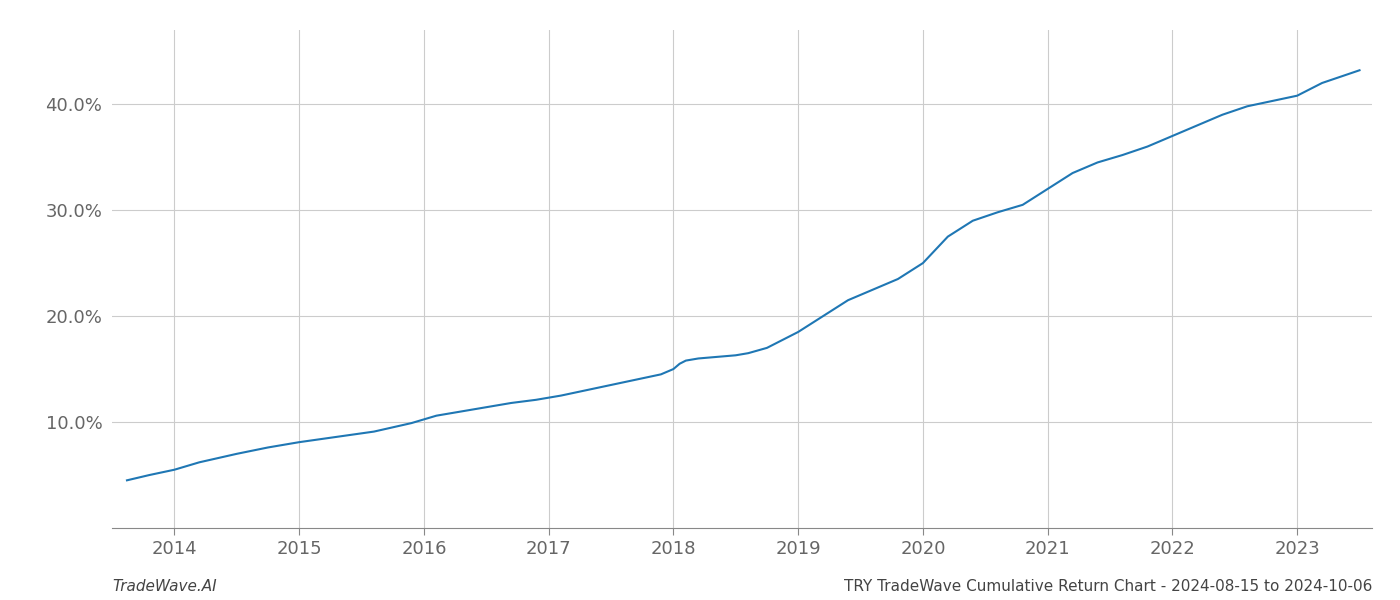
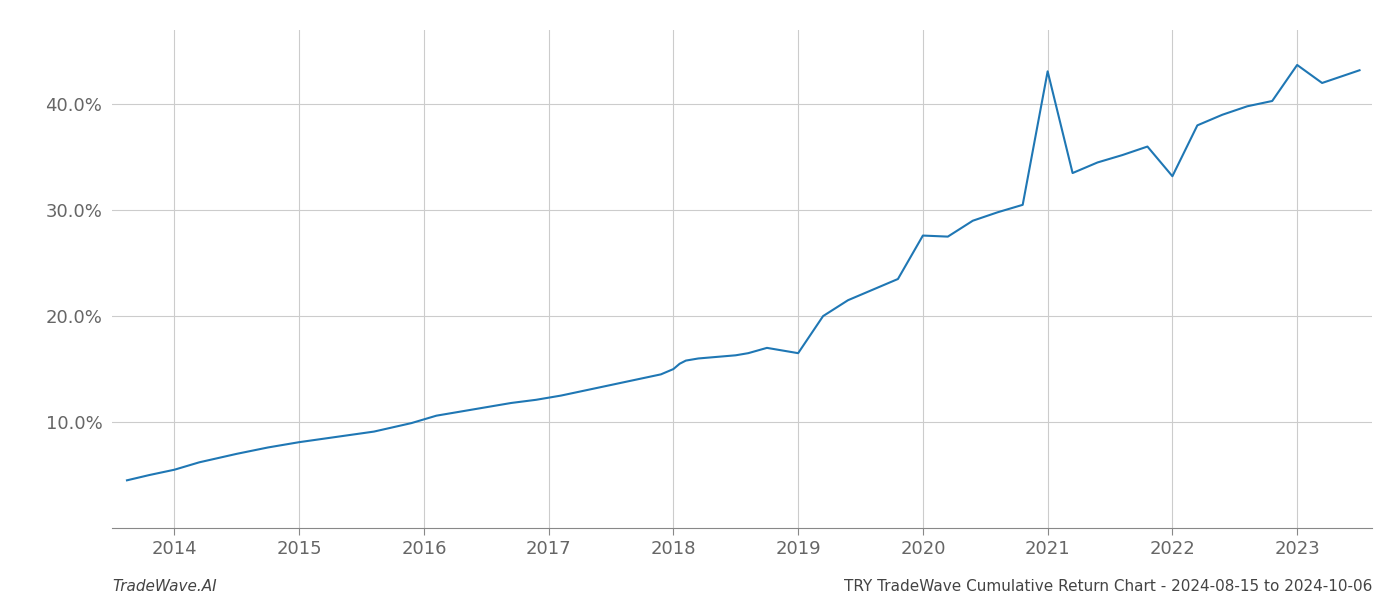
2019: 18.5% -> 16.5%
2020: 25.0% -> 27.6%
2021: 32.0% -> 43.1%
2022: 37.0% -> 33.2%
2023: 40.8% -> 43.7%
